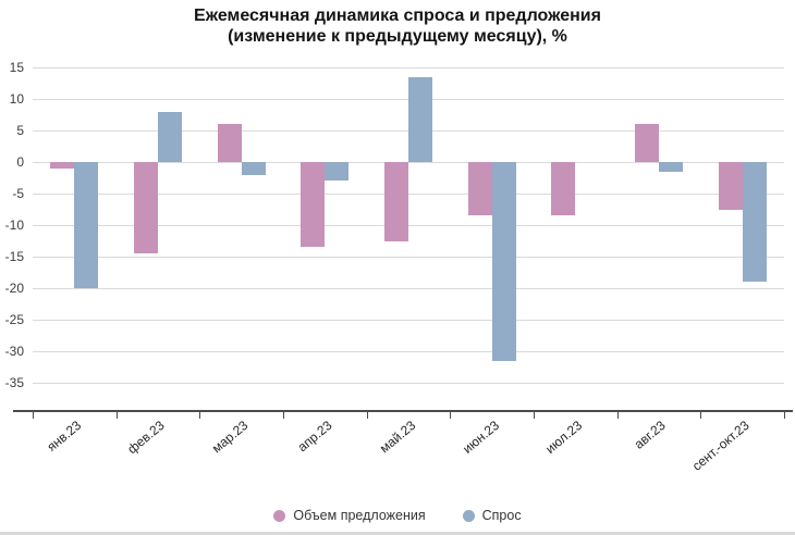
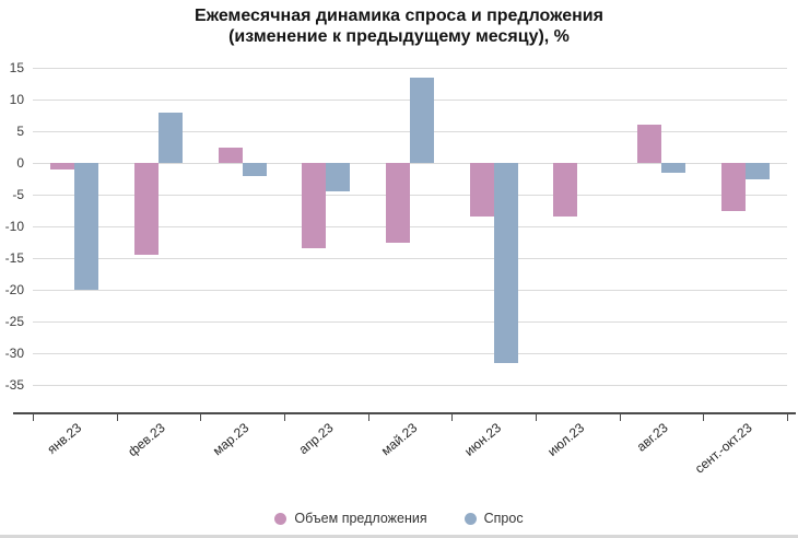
Объем предложения/мар.23: 6 -> 2
Спрос/апр.23: -3 -> -4
Спрос/сент.-окт.23: -19 -> -2
